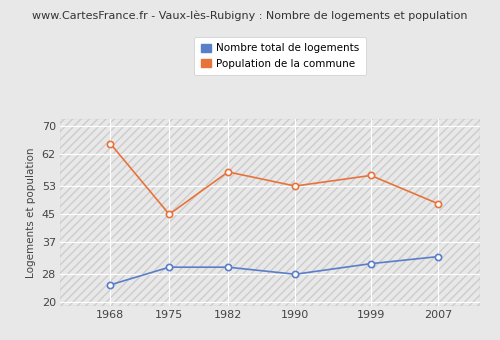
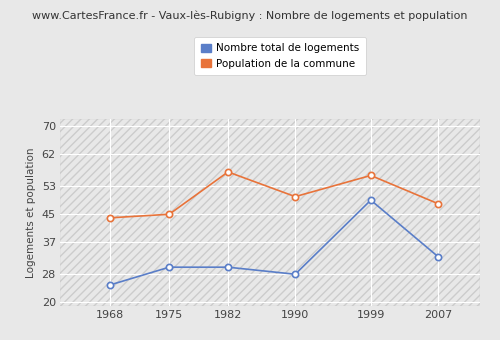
Population de la commune/1968: 65 -> 44
Population de la commune/1990: 53 -> 50
Nombre total de logements/1999: 31 -> 49
